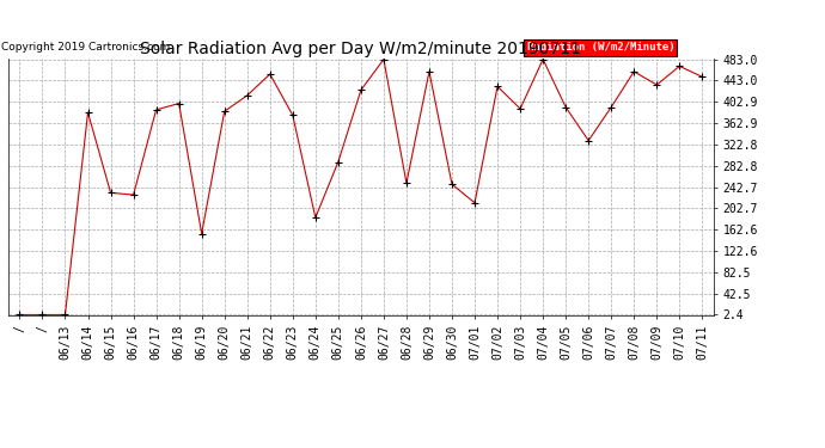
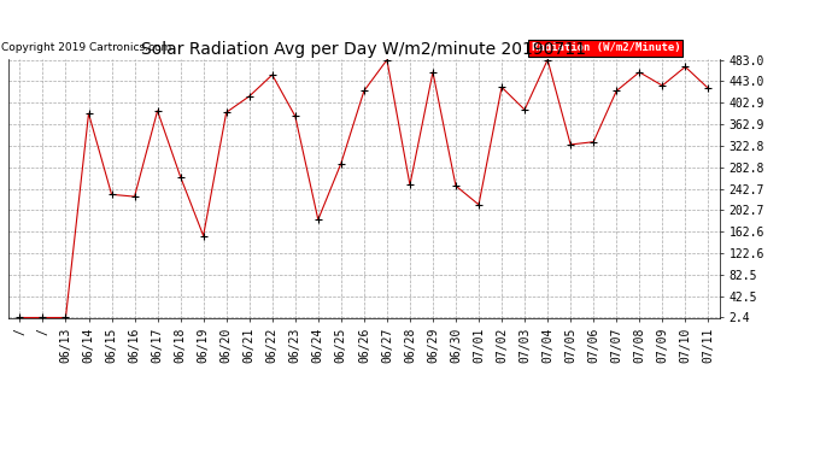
06/18: 400 -> 265
07/05: 393 -> 325
07/07: 393 -> 425
07/11: 450 -> 430
